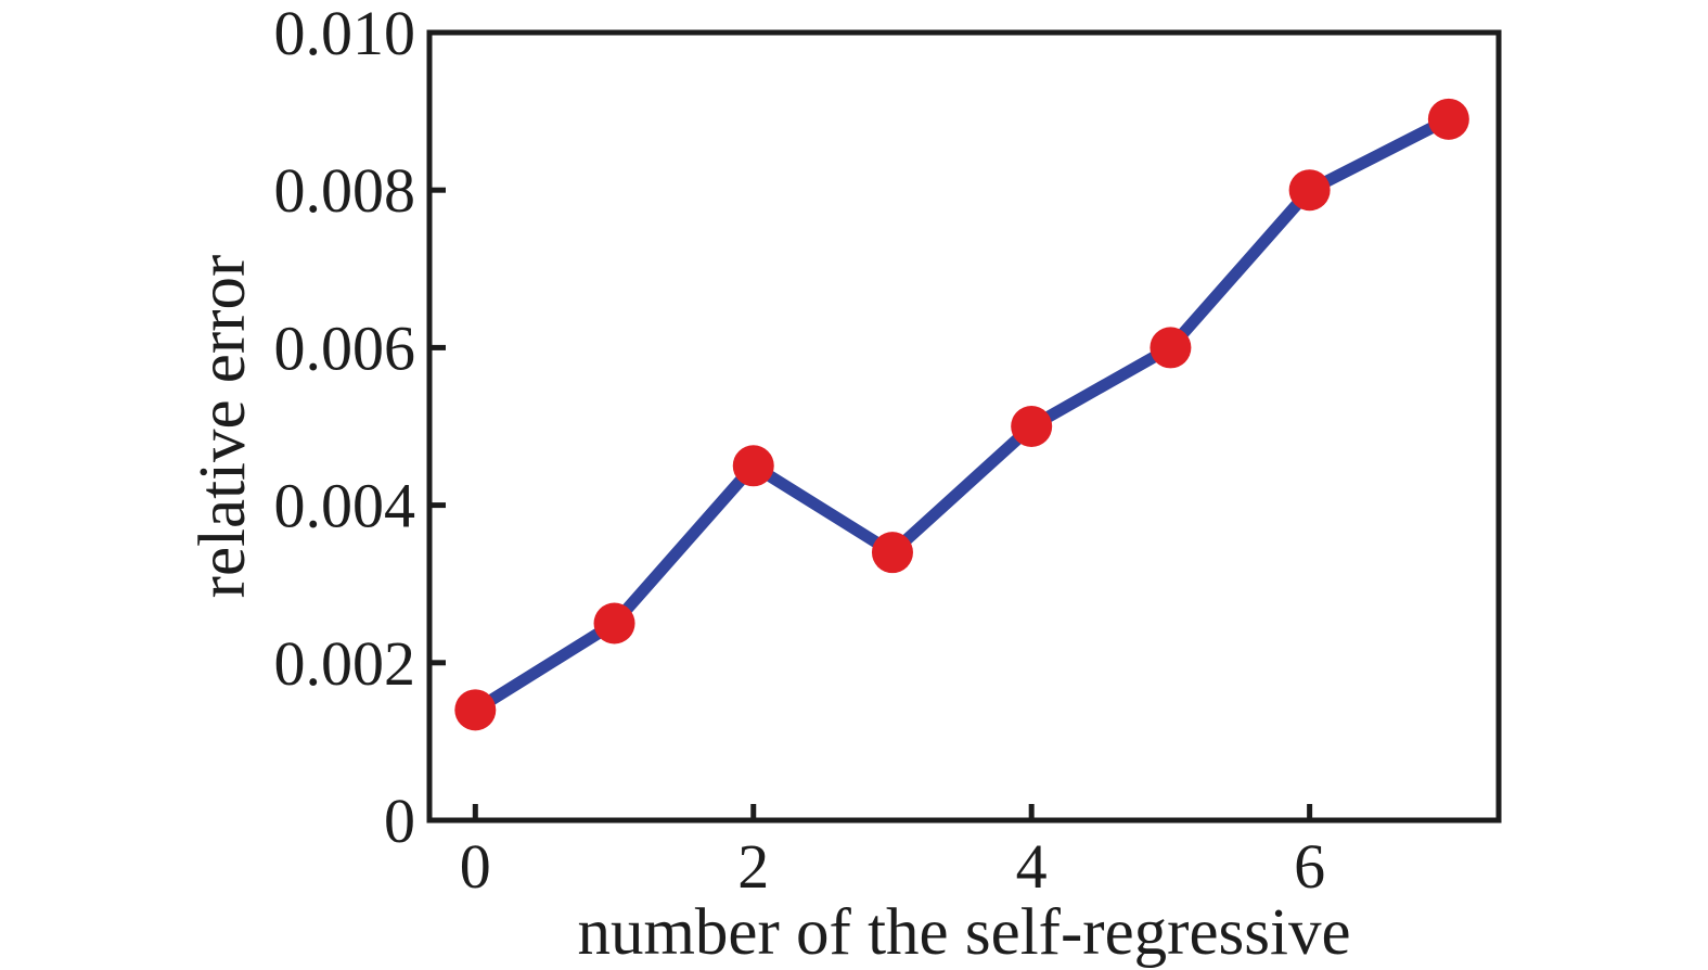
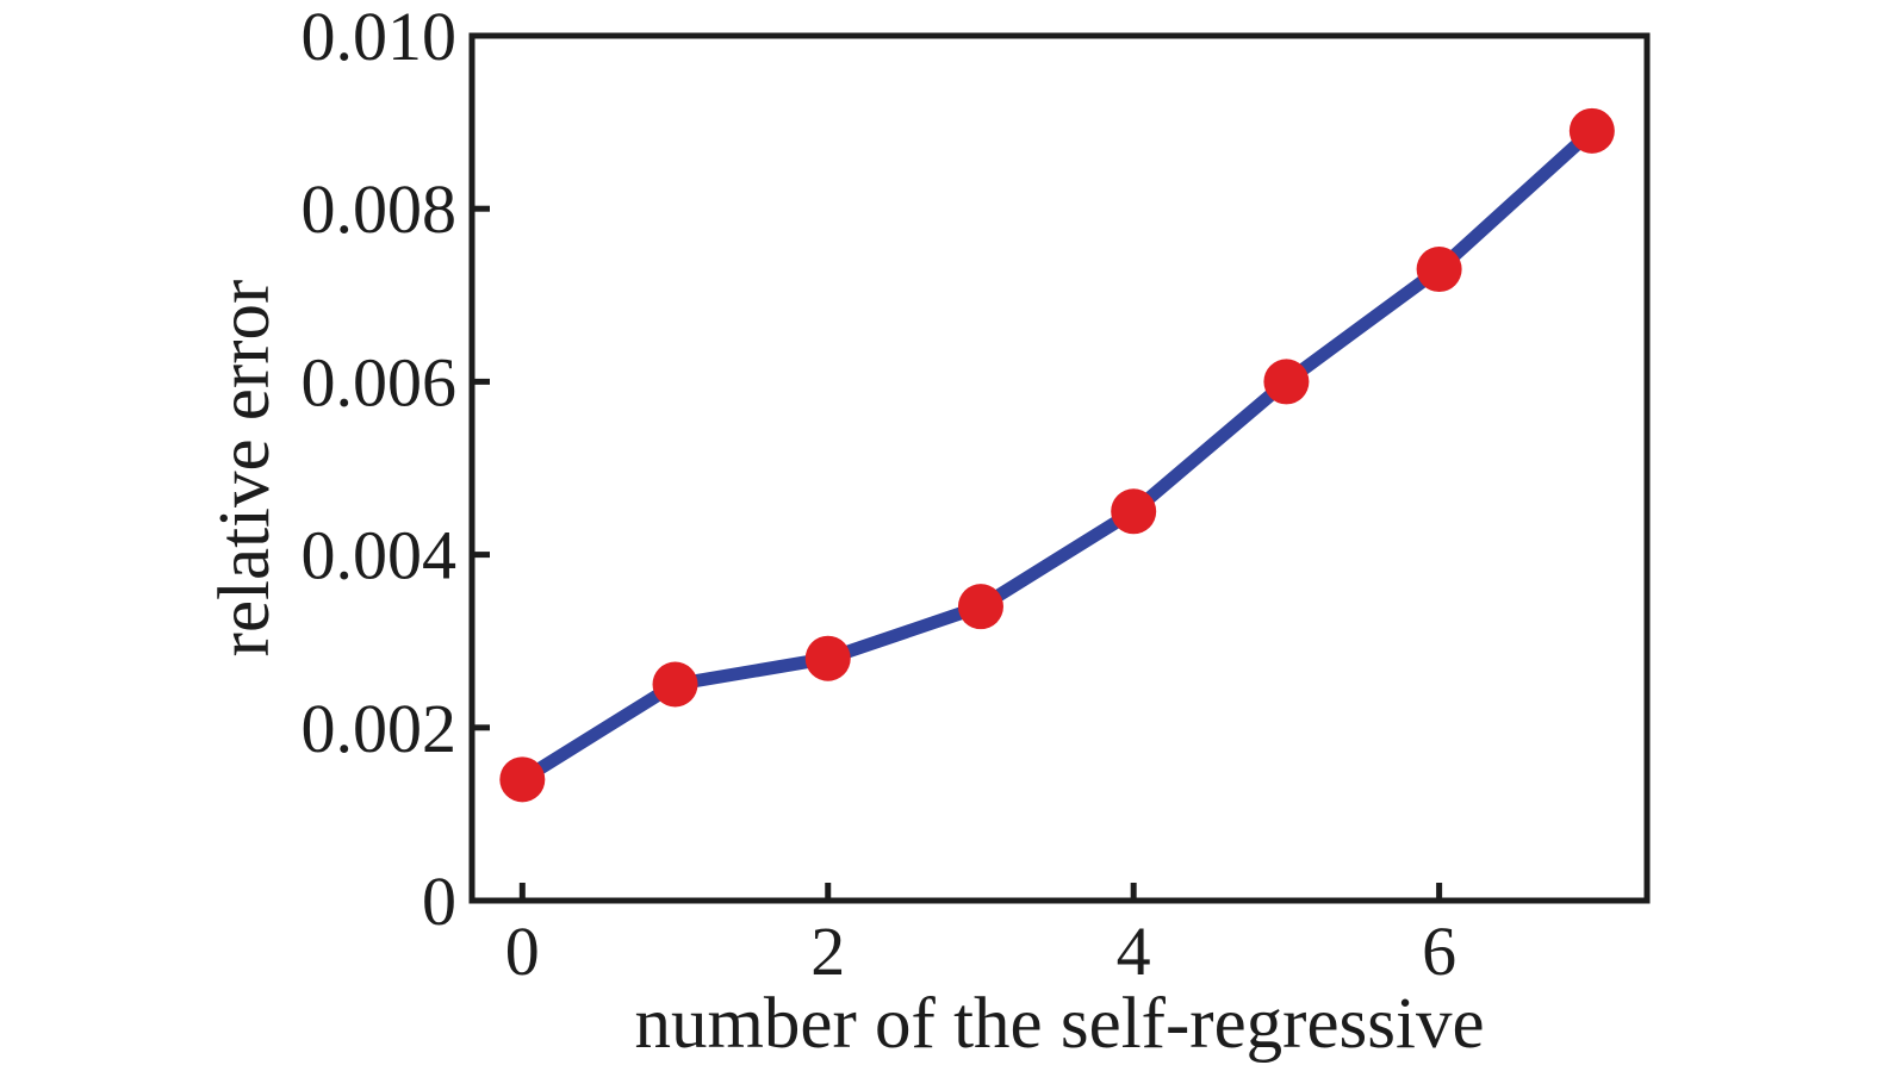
2: 0.0045 -> 0.0028
4: 0.0050 -> 0.0045
6: 0.0080 -> 0.0073
